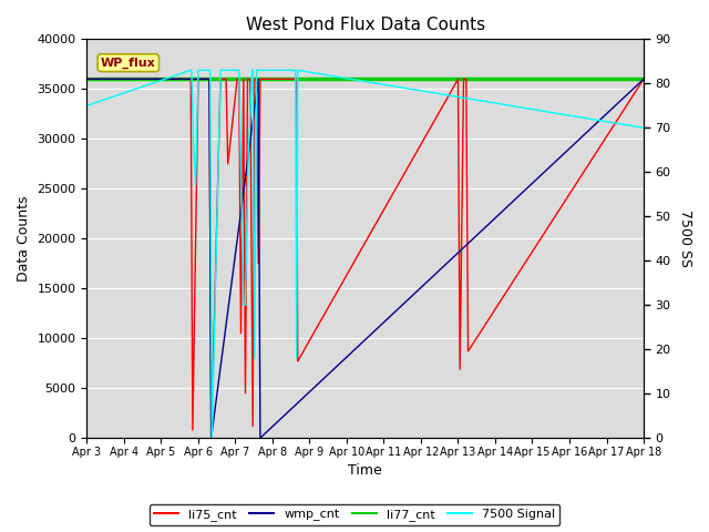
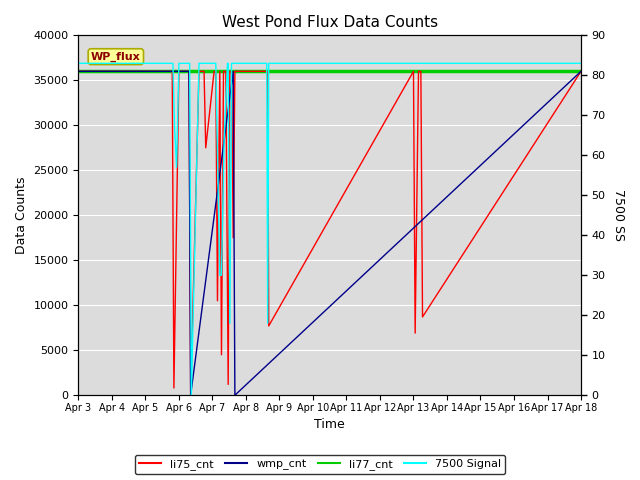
7500 Signal/Apr 3: 75 -> 83
7500 Signal/Apr 18: 70 -> 83
